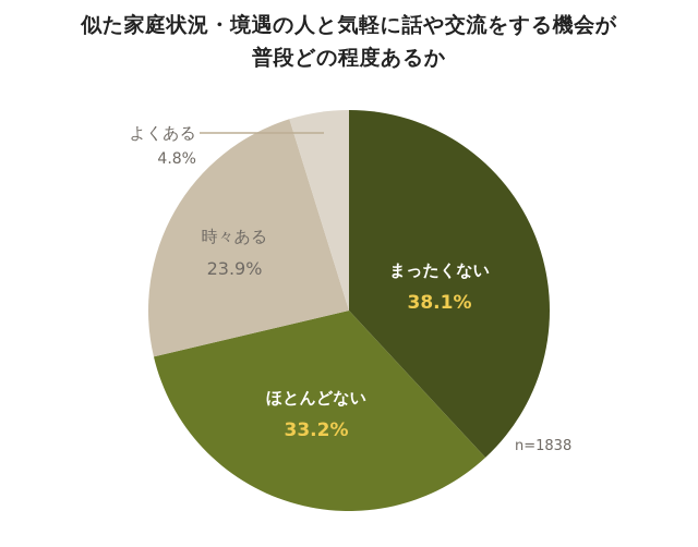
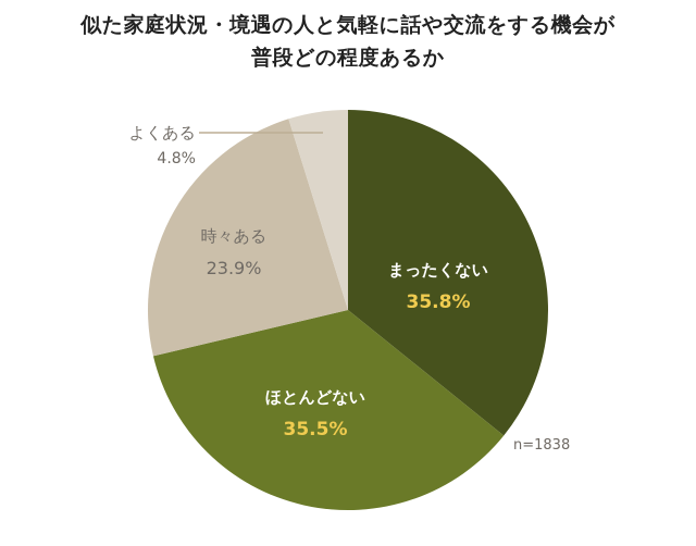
まったくない: 38.1% -> 35.8%
ほとんどない: 33.2% -> 35.5%
